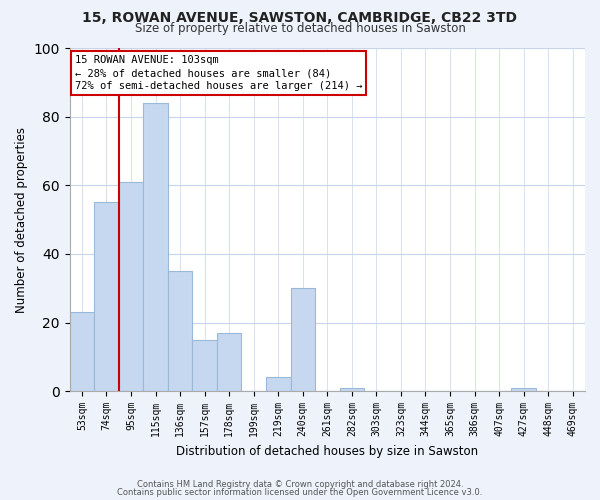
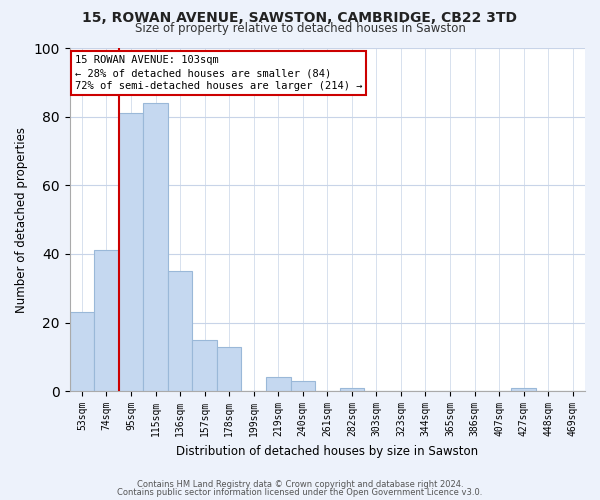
74sqm: 55 -> 41
95sqm: 61 -> 81
178sqm: 17 -> 13
240sqm: 30 -> 3
